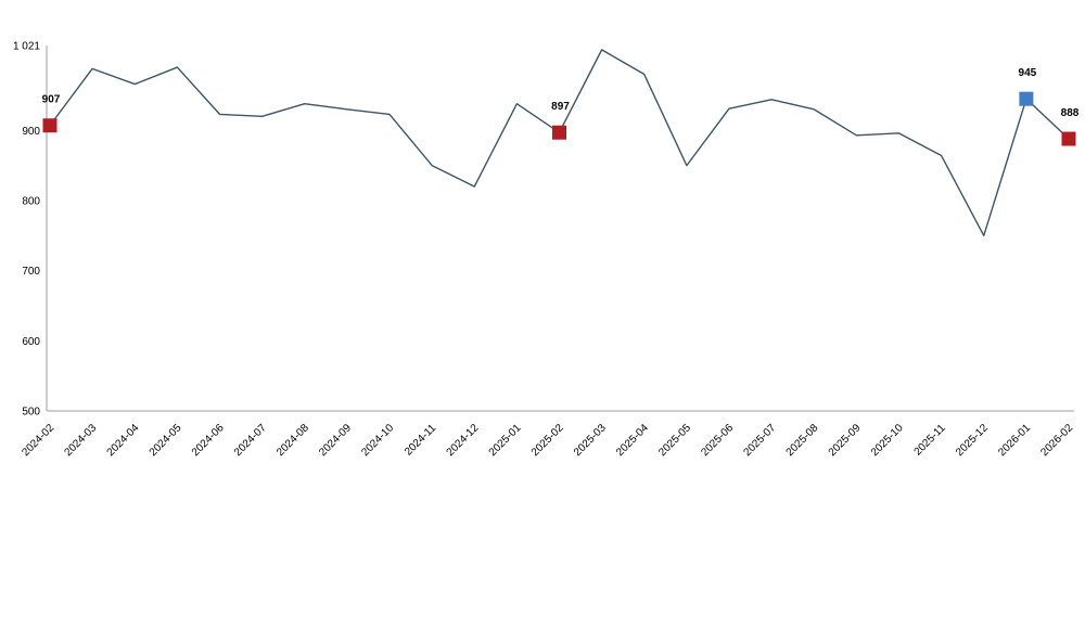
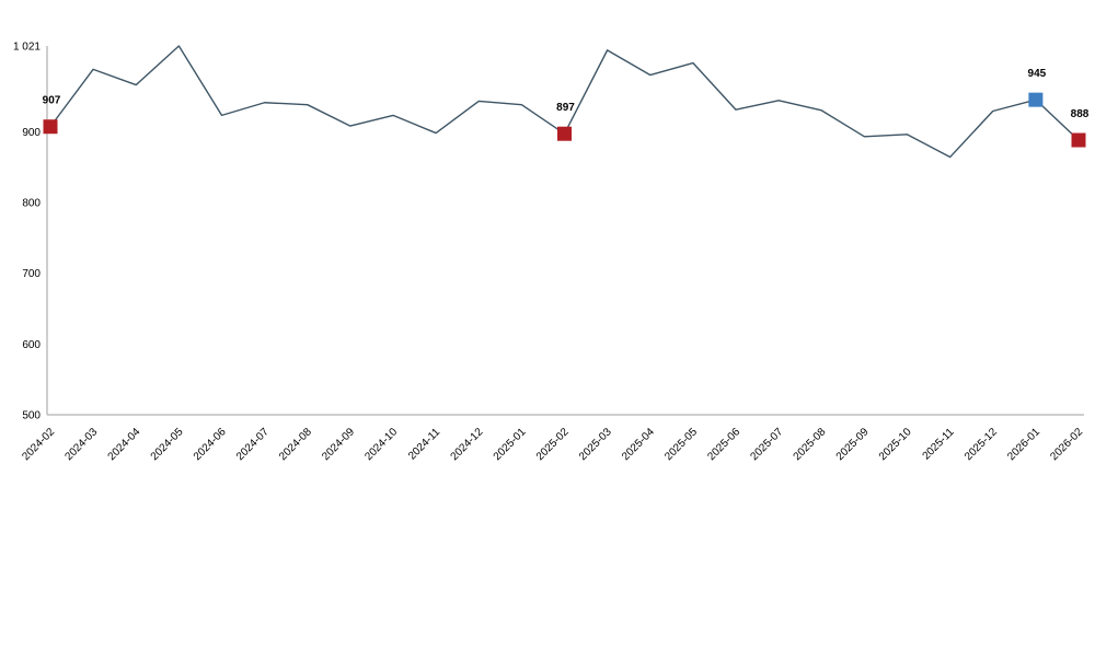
2024-05: 990 -> 1020
2024-07: 920 -> 940
2024-09: 930 -> 910
2024-11: 850 -> 900
2024-12: 820 -> 940
2025-05: 850 -> 1000
2025-12: 750 -> 930
